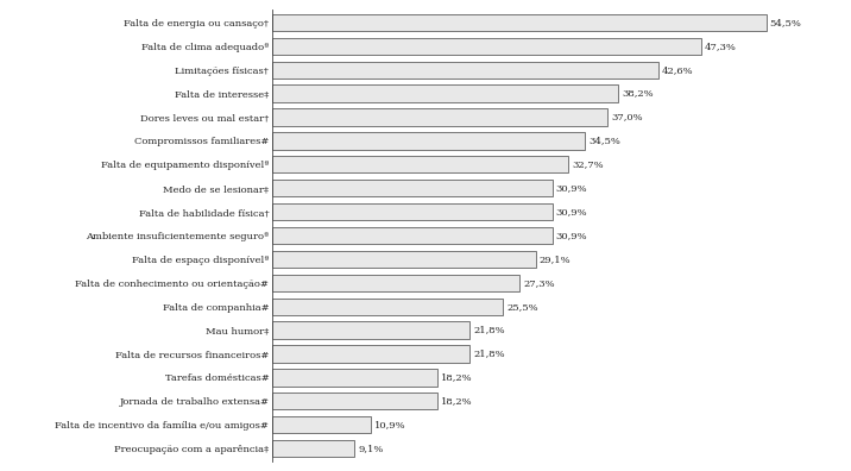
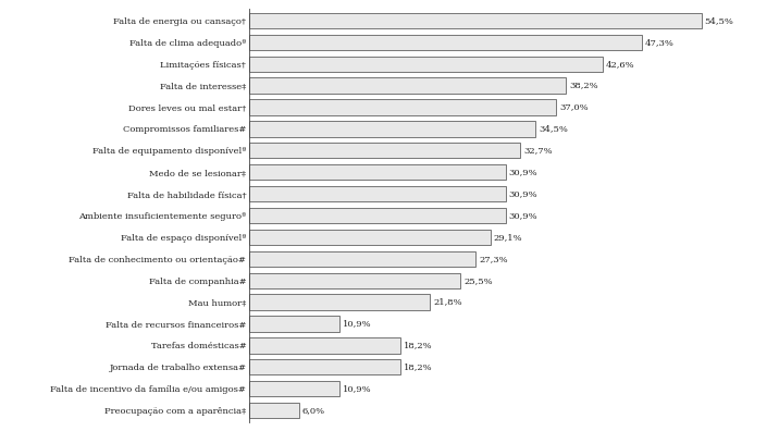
Falta de recursos financeiros#: 21,8% -> 10,9%
Preocupação com a aparência‡: 9,1% -> 6,0%
